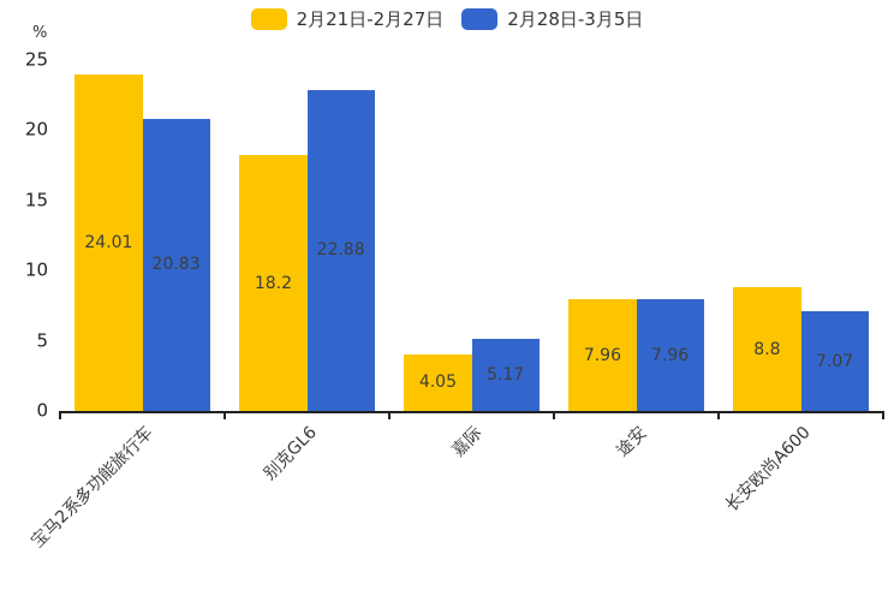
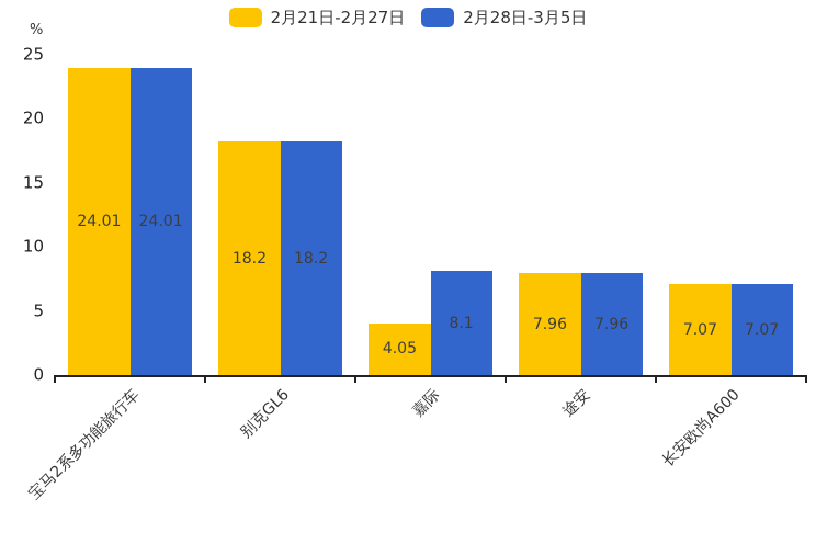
2月28日-3月5日/宝马2系多功能旅行车: 20.83 -> 24.01
2月28日-3月5日/别克GL6: 22.88 -> 18.2
2月28日-3月5日/嘉际: 5.17 -> 8.1
2月21日-2月27日/长安欧尚A600: 8.8 -> 7.07
